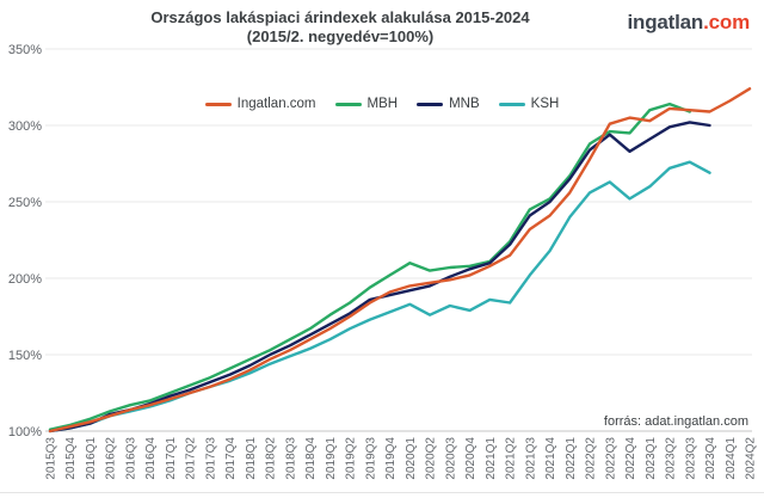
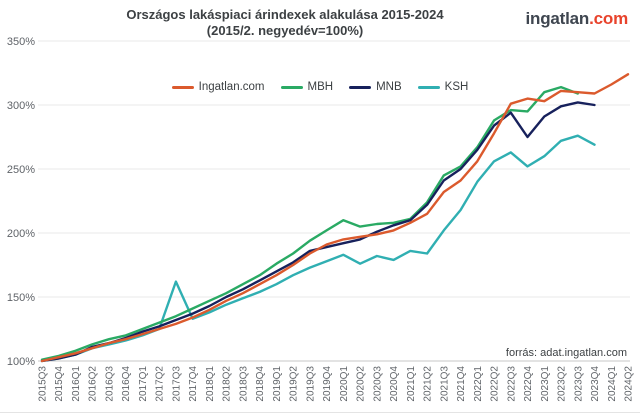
KSH/2017Q3: 129% -> 162%
MNB/2022Q4: 283% -> 275%
